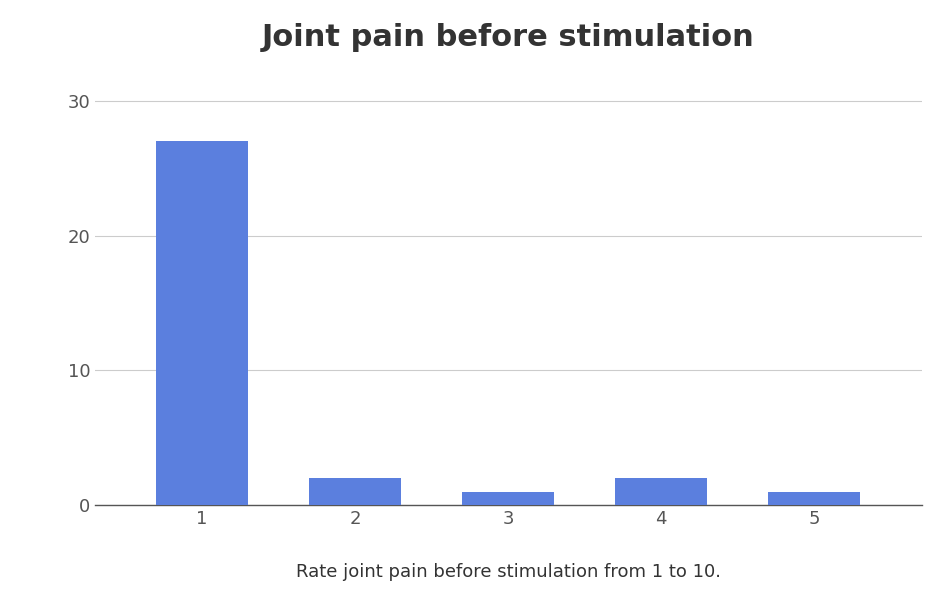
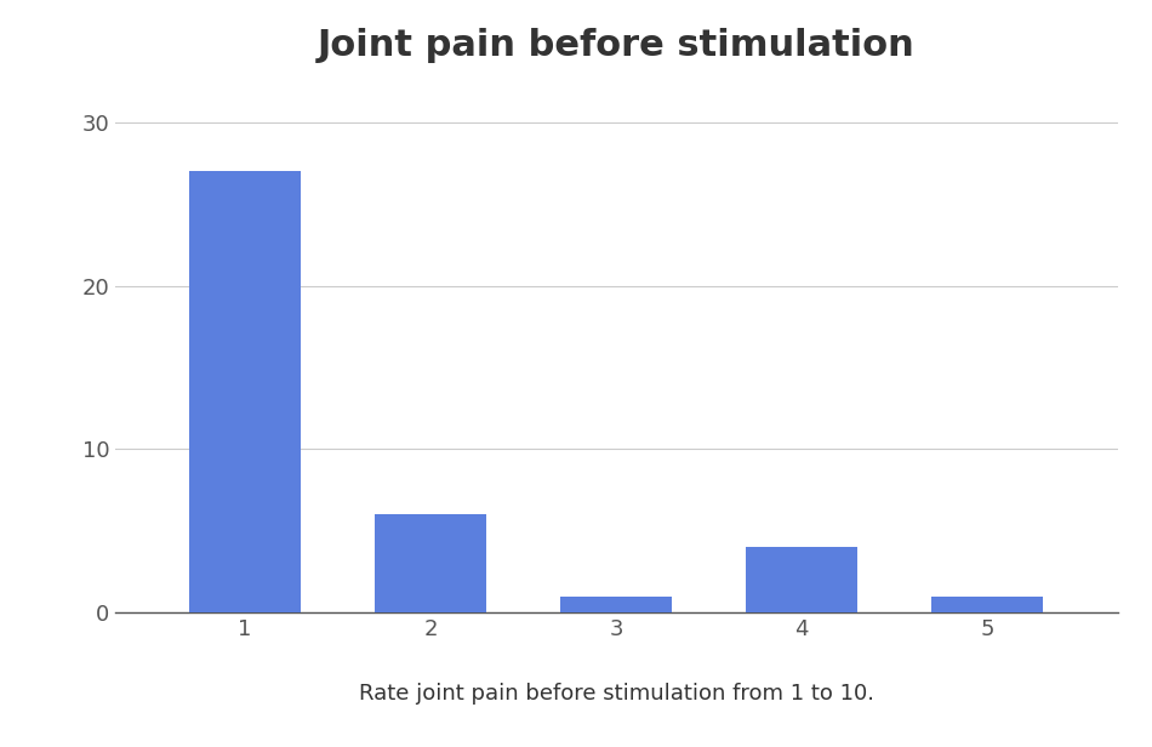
2: 2 -> 6
4: 2 -> 4
